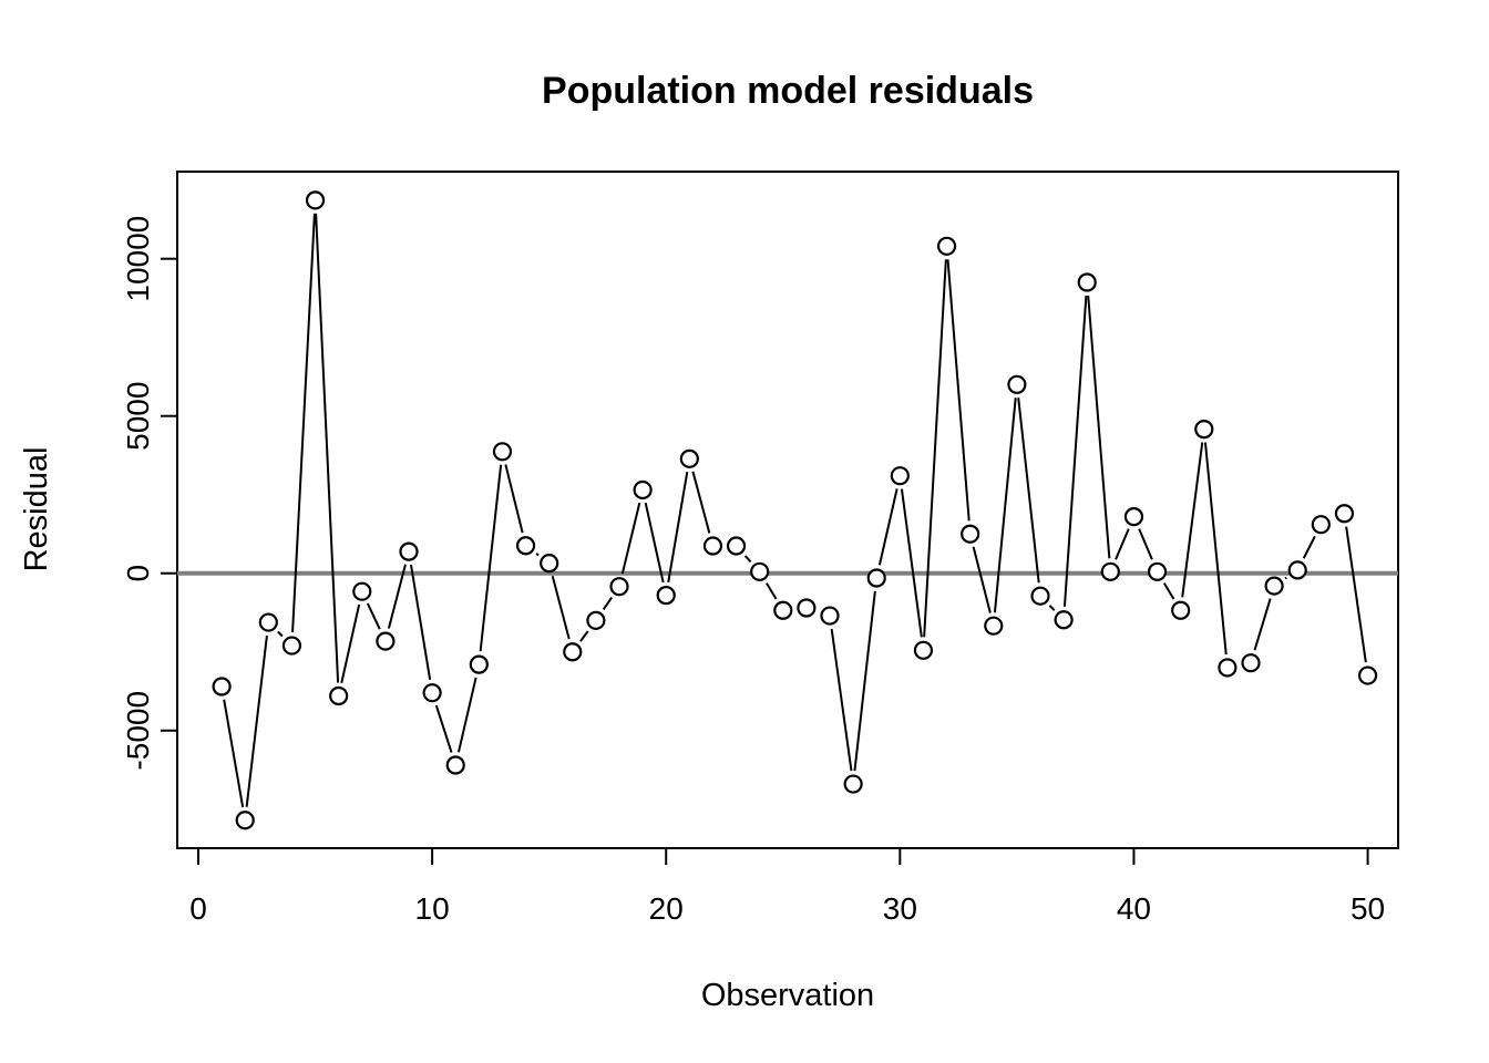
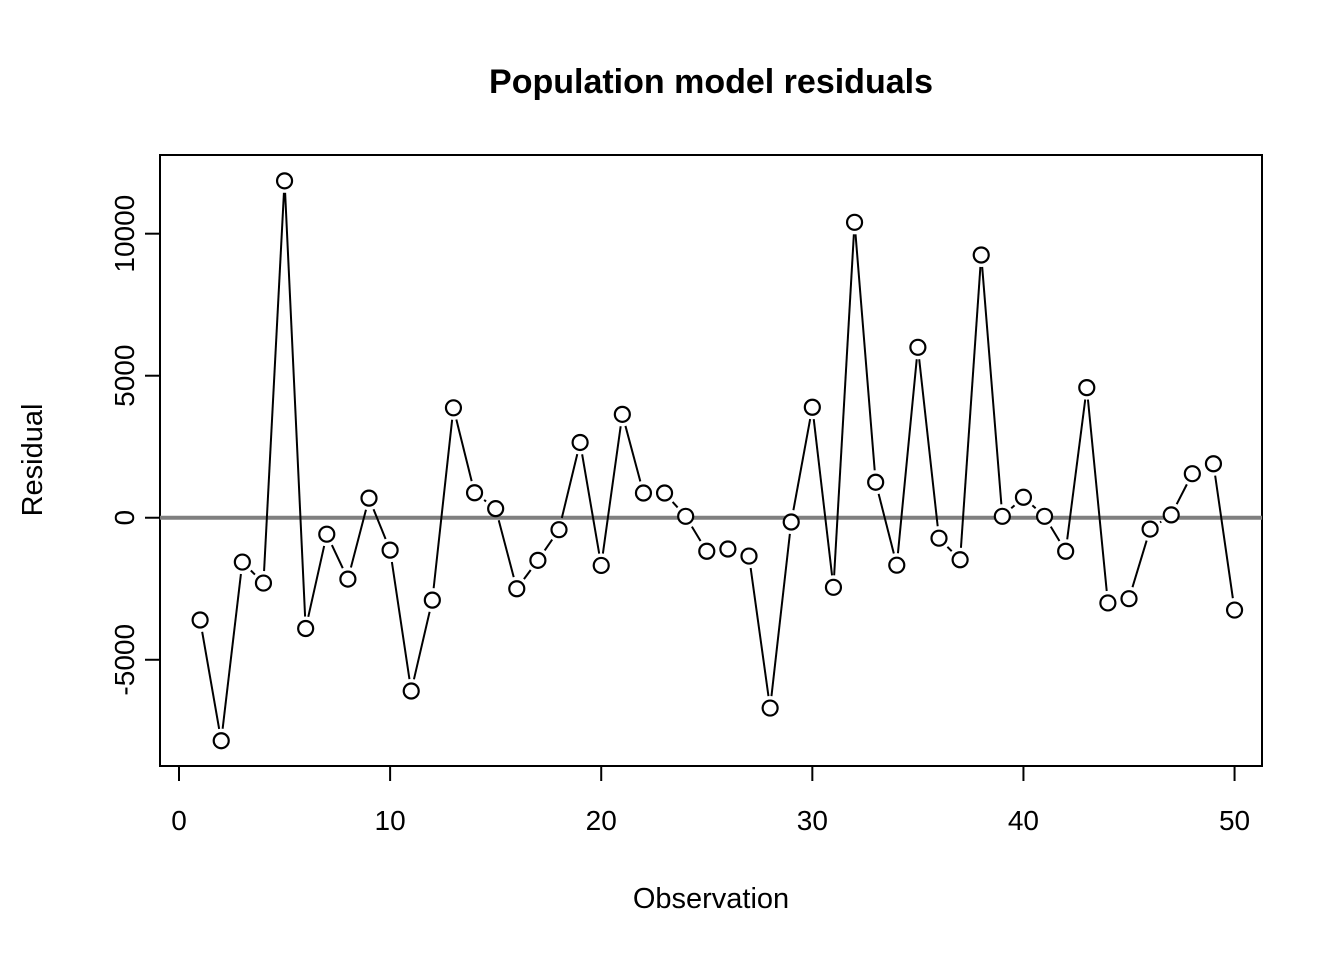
10: -3800 -> -1100
20: -700 -> -1700
30: 3100 -> 3900
40: 1800 -> 700
